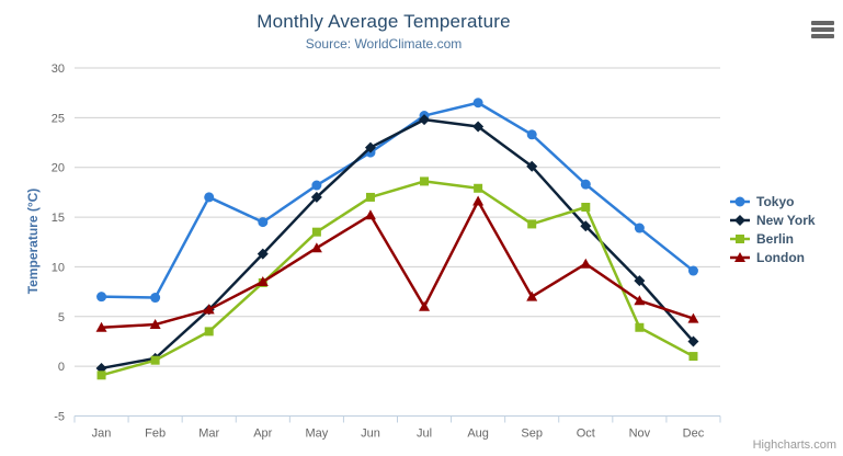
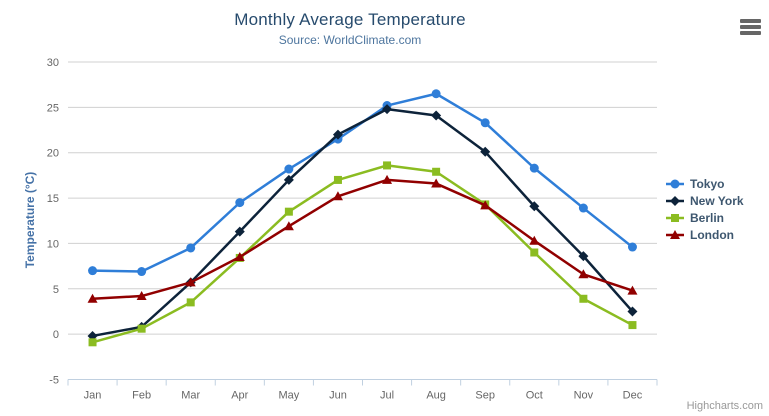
Tokyo/Mar: 17 -> 10
London/Jul: 6 -> 17
London/Sep: 7 -> 14
Berlin/Oct: 16 -> 9
